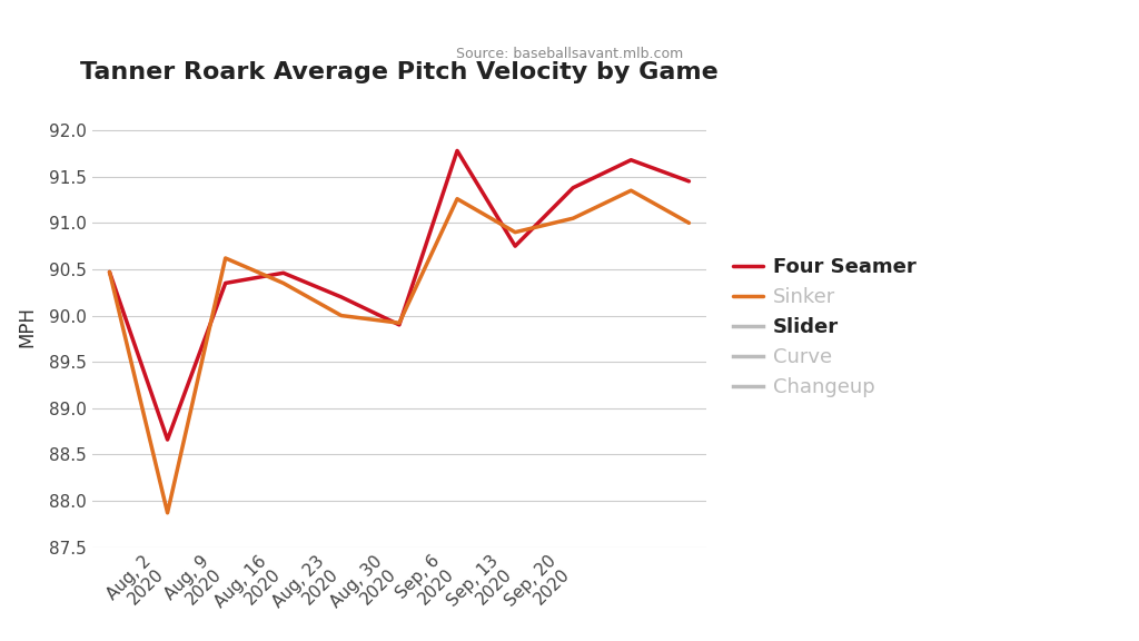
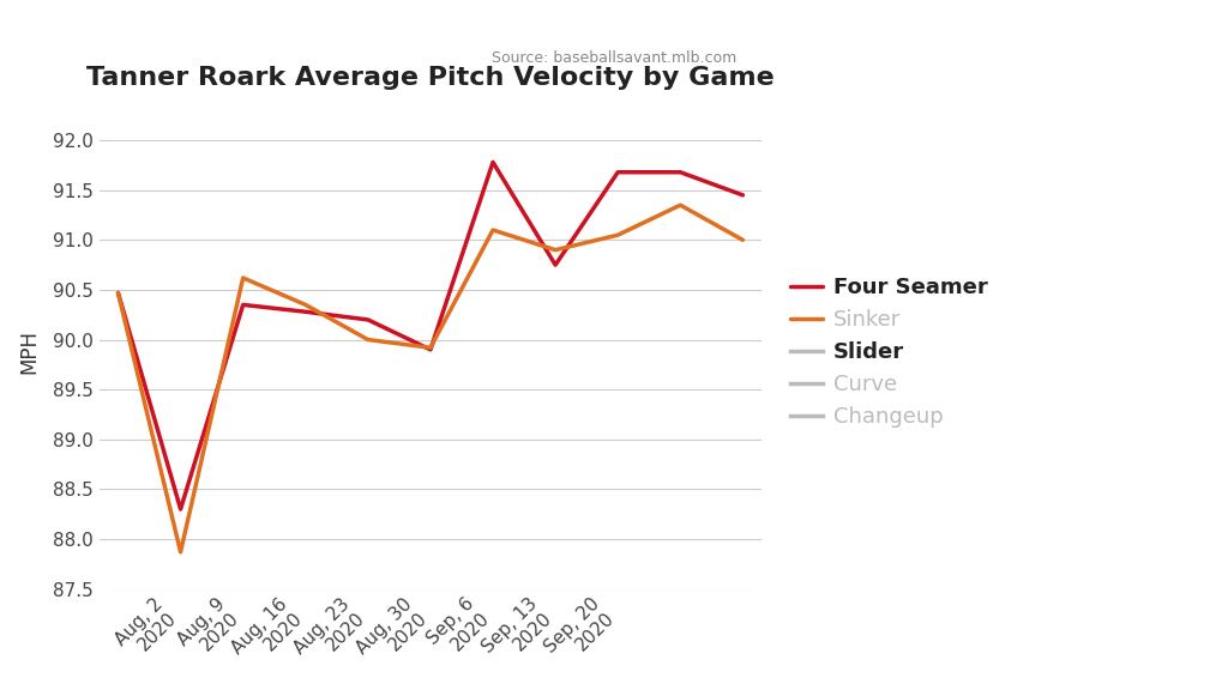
Four Seamer/Aug, 2 2020: 88.66 -> 88.30
Four Seamer/Aug, 16 2020: 90.46 -> 90.28
Sinker/Sep, 6 2020: 91.26 -> 91.10
Four Seamer/Sep, 20 2020: 91.38 -> 91.68
